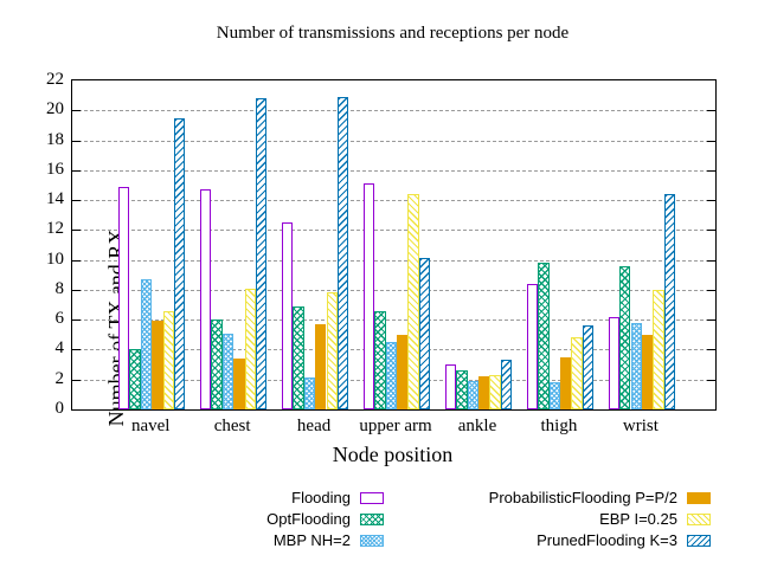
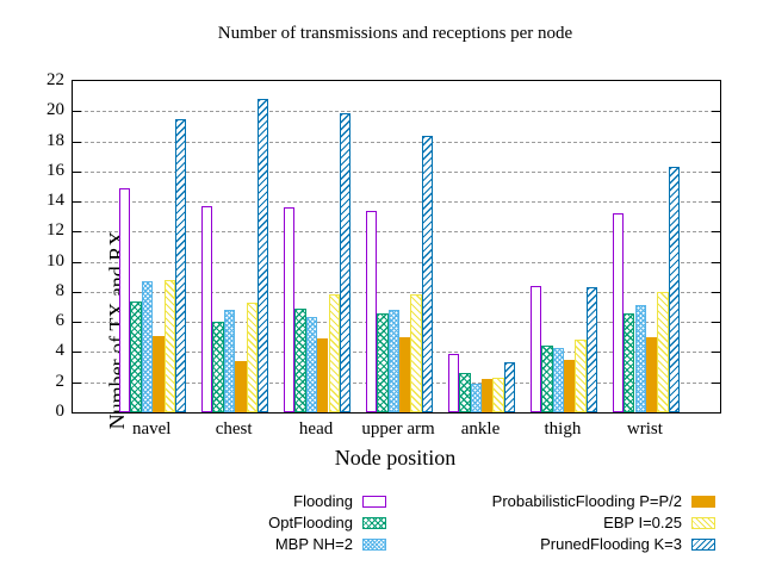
OptFlooding/navel: 4.0 -> 7.4
ProbabilisticFlooding P=P/2/navel: 5.9 -> 5.1
EBP I=0.25/navel: 6.6 -> 8.8
Flooding/chest: 14.7 -> 13.7
MBP NH=2/chest: 5.1 -> 6.8
EBP I=0.25/chest: 8.1 -> 7.3
Flooding/head: 12.5 -> 13.6
MBP NH=2/head: 2.1 -> 6.3
ProbabilisticFlooding P=P/2/head: 5.7 -> 4.9
PrunedFlooding K=3/head: 20.9 -> 19.9
Flooding/upper arm: 15.1 -> 13.4
MBP NH=2/upper arm: 4.5 -> 6.8
EBP I=0.25/upper arm: 14.4 -> 7.8
PrunedFlooding K=3/upper arm: 10.1 -> 18.4
Flooding/ankle: 3.0 -> 3.9
OptFlooding/thigh: 9.8 -> 4.4
MBP NH=2/thigh: 1.8 -> 4.3
PrunedFlooding K=3/thigh: 5.6 -> 8.3
Flooding/wrist: 6.2 -> 13.2
OptFlooding/wrist: 9.6 -> 6.6
MBP NH=2/wrist: 5.8 -> 7.1
PrunedFlooding K=3/wrist: 14.4 -> 16.3
